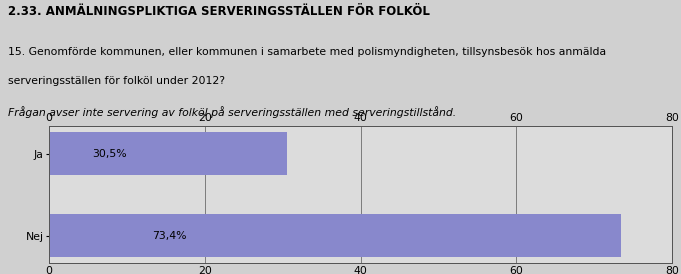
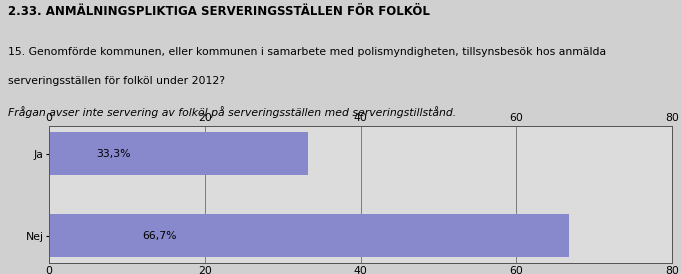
Ja: 30,5% -> 33,3%
Nej: 73,4% -> 66,7%
